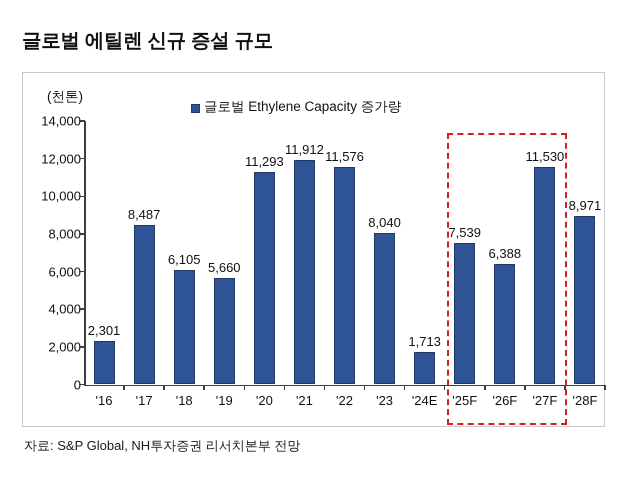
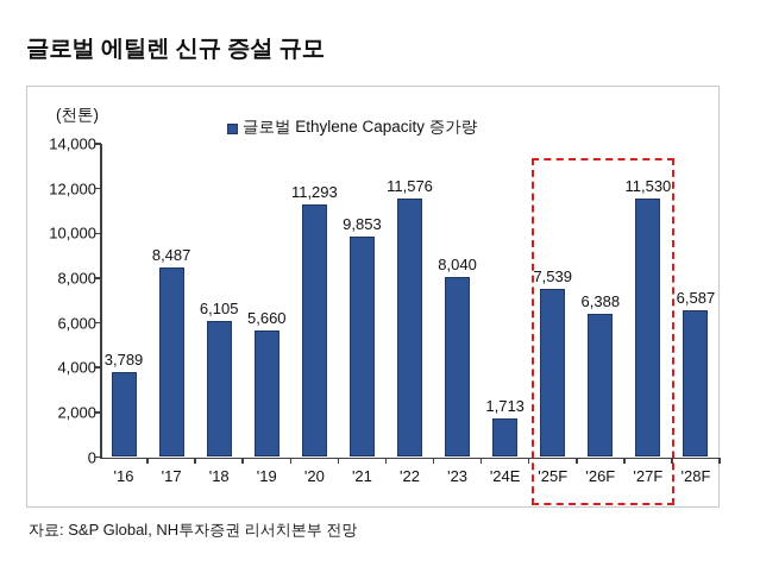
'16: 2,301 -> 3,789
'21: 11,912 -> 9,853
'28F: 8,971 -> 6,587
